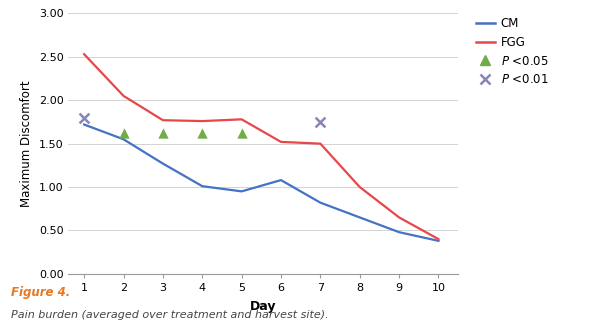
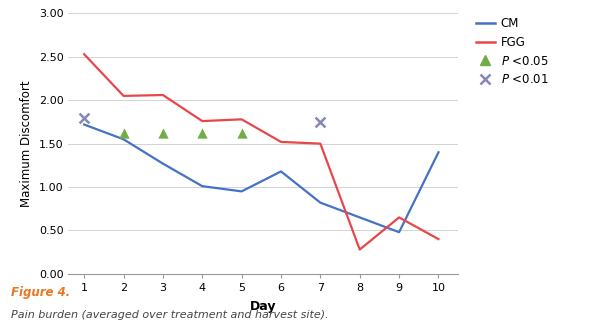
FGG/3: 1.77 -> 2.06
CM/6: 1.08 -> 1.18
FGG/8: 1.00 -> 0.28
CM/10: 0.38 -> 1.40
